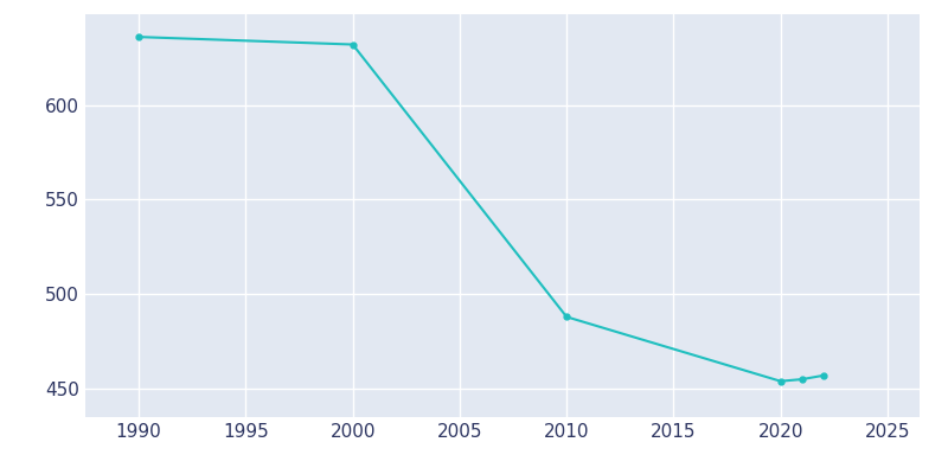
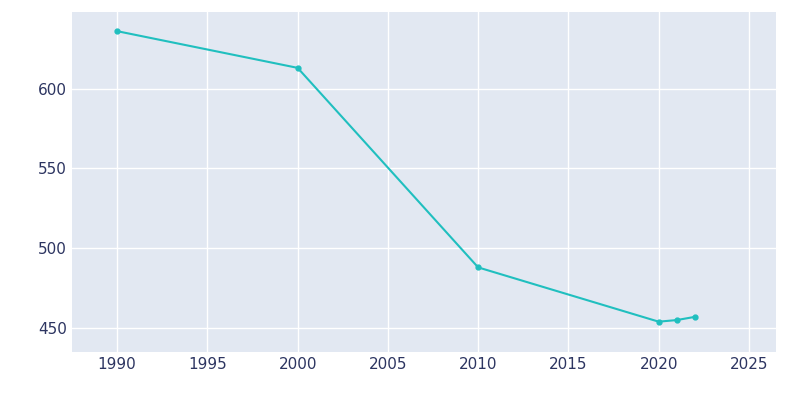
2000: 632 -> 613
